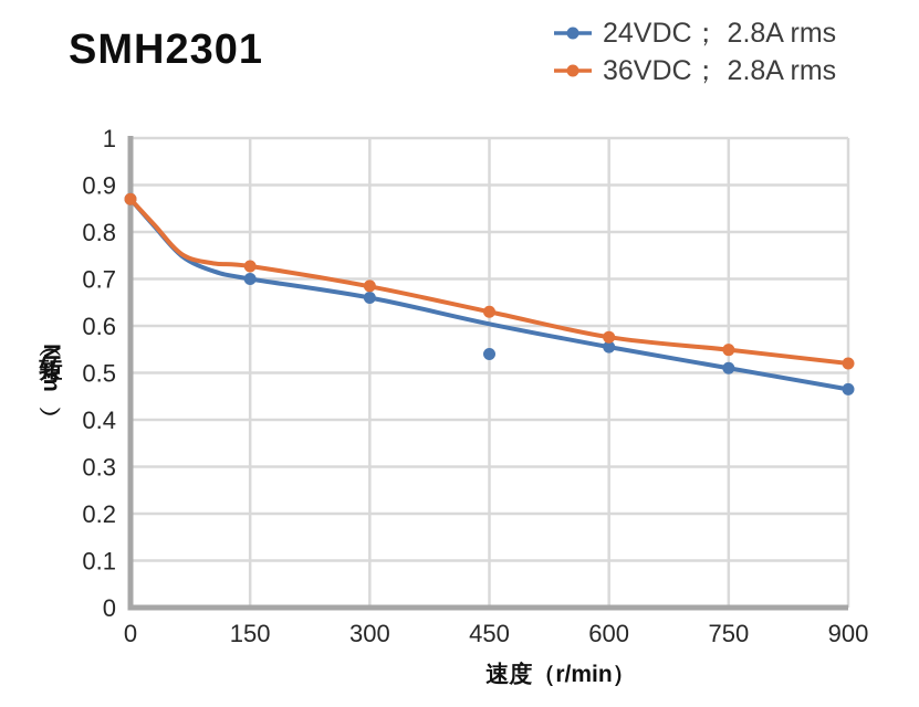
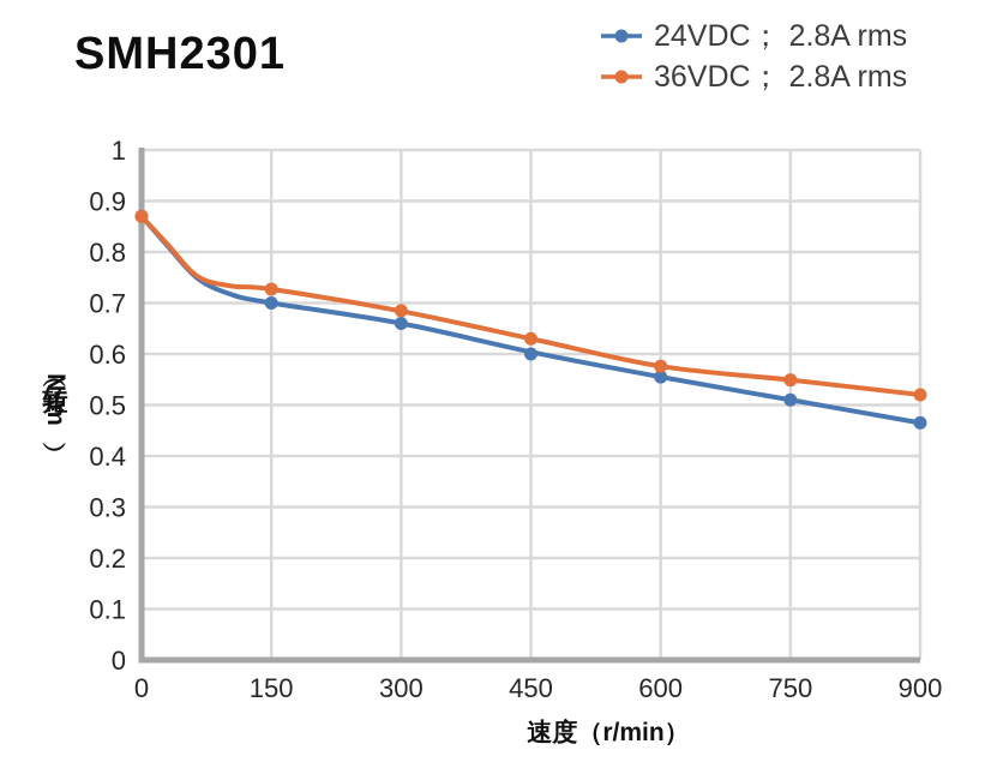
24VDC； 2.8A rms/450: 0.54 -> 0.60
